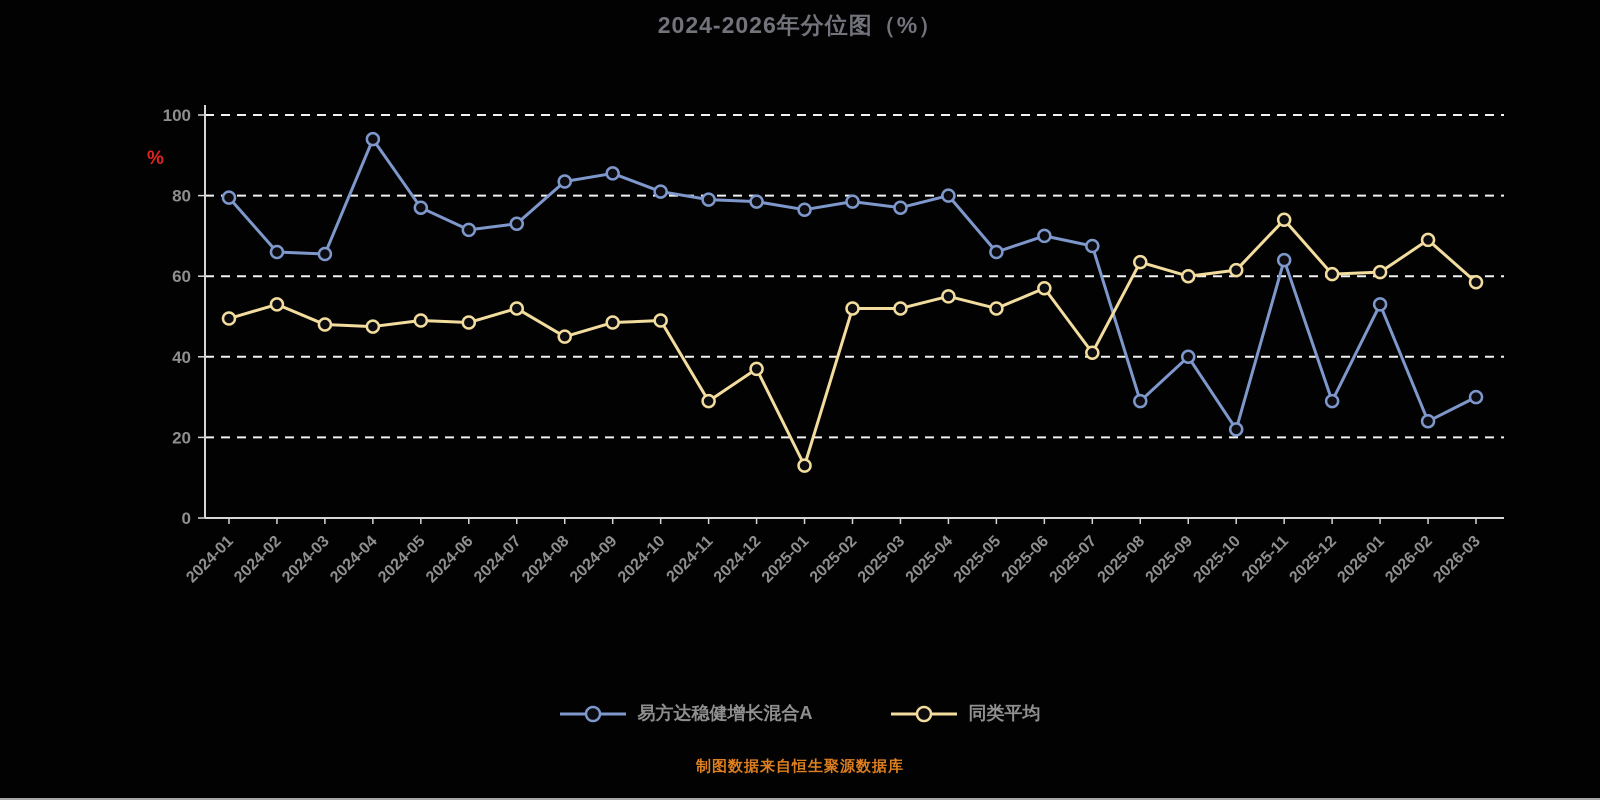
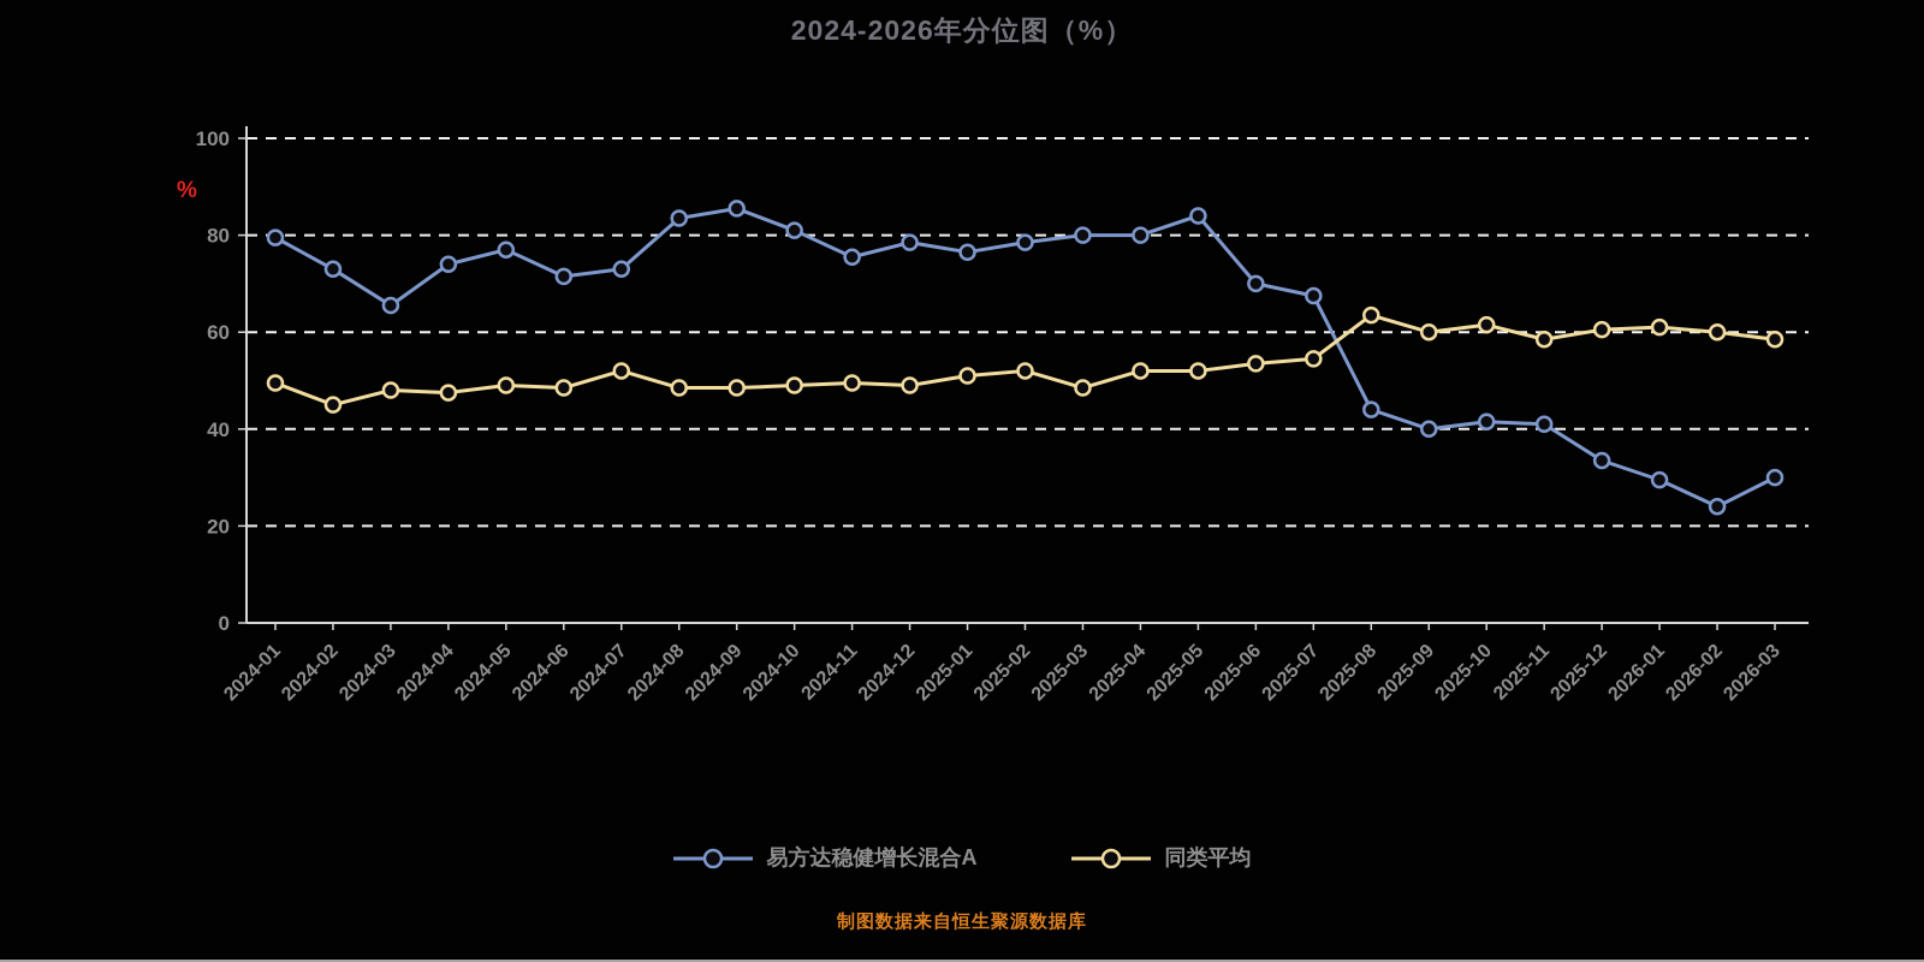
易方达稳健增长混合A/2024-02: 66 -> 73
同类平均/2024-02: 53 -> 45
易方达稳健增长混合A/2024-04: 94 -> 74
同类平均/2024-08: 45 -> 48
易方达稳健增长混合A/2024-11: 79 -> 76
同类平均/2024-11: 29 -> 50
同类平均/2024-12: 37 -> 49
同类平均/2025-01: 13 -> 51
易方达稳健增长混合A/2025-03: 77 -> 80
同类平均/2025-03: 52 -> 48
同类平均/2025-04: 55 -> 52
易方达稳健增长混合A/2025-05: 66 -> 84
同类平均/2025-06: 57 -> 54
同类平均/2025-07: 41 -> 54
易方达稳健增长混合A/2025-08: 29 -> 44
易方达稳健增长混合A/2025-10: 22 -> 42
易方达稳健增长混合A/2025-11: 64 -> 41
同类平均/2025-11: 74 -> 58
易方达稳健增长混合A/2025-12: 29 -> 34
易方达稳健增长混合A/2026-01: 53 -> 30
同类平均/2026-02: 69 -> 60
